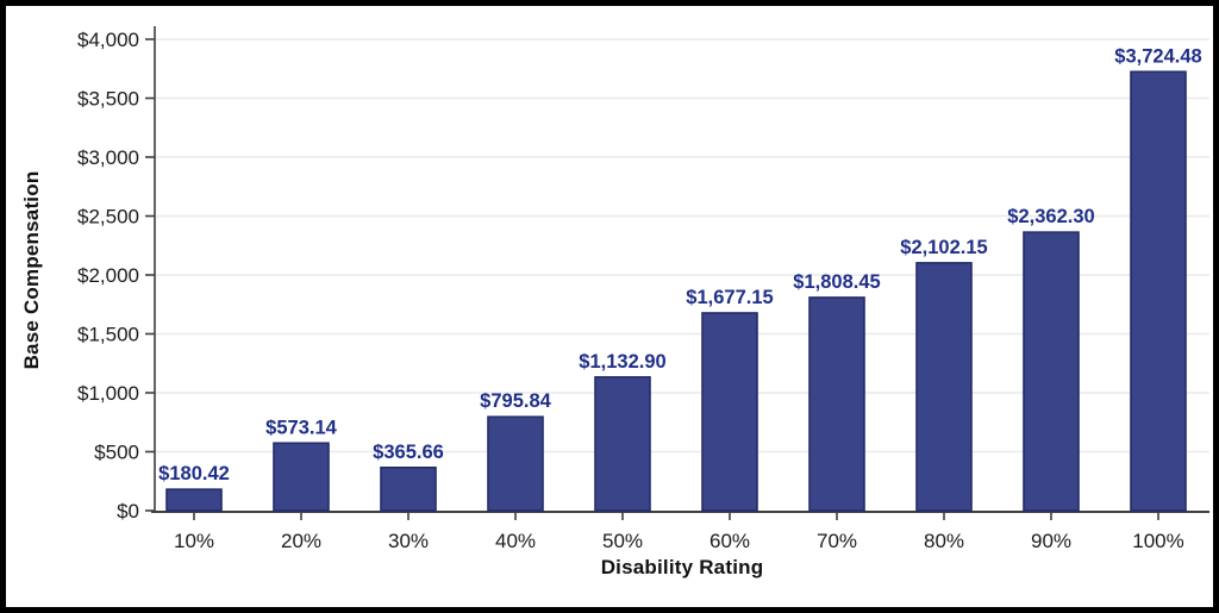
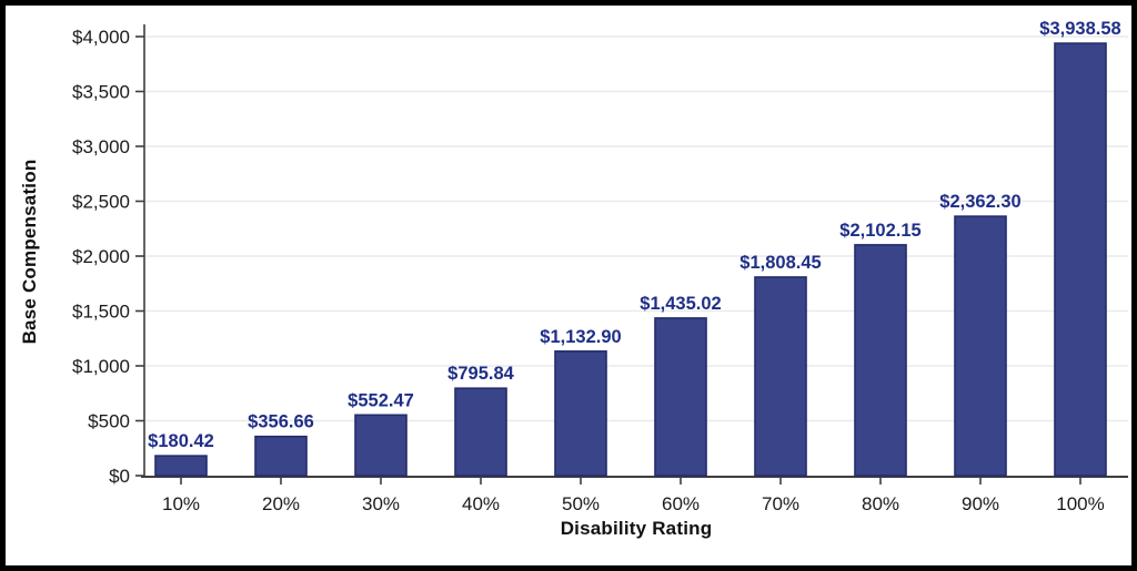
20%: $573.14 -> $356.66
30%: $365.66 -> $552.47
60%: $1,677.15 -> $1,435.02
100%: $3,724.48 -> $3,938.58
